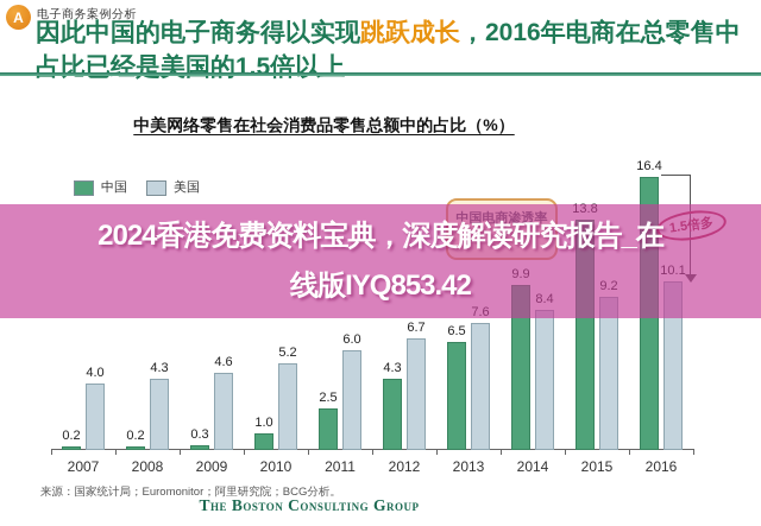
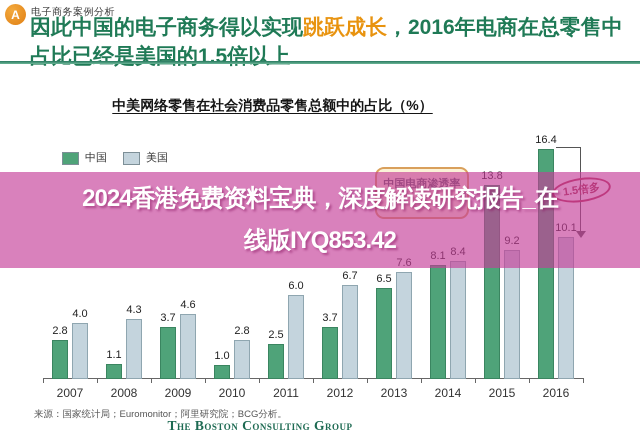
中国/2007: 0.2 -> 2.8
中国/2008: 0.2 -> 1.1
中国/2009: 0.3 -> 3.7
美国/2010: 5.2 -> 2.8
中国/2012: 4.3 -> 3.7
中国/2014: 9.9 -> 8.1
